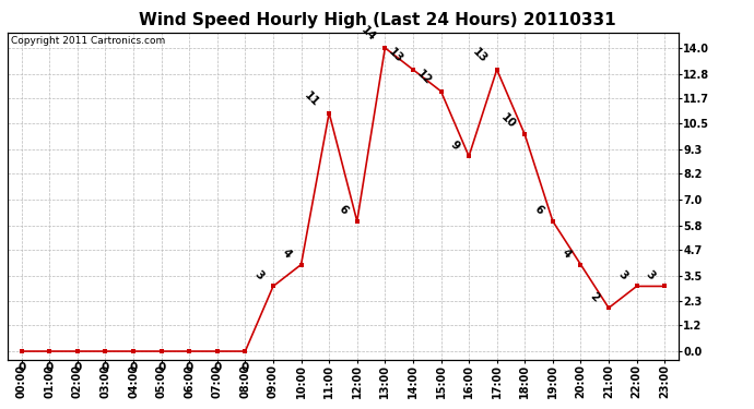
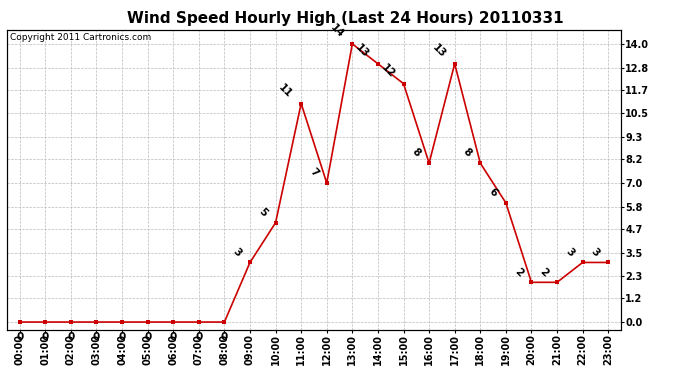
10:00: 4 -> 5
12:00: 6 -> 7
16:00: 9 -> 8
18:00: 10 -> 8
20:00: 4 -> 2
